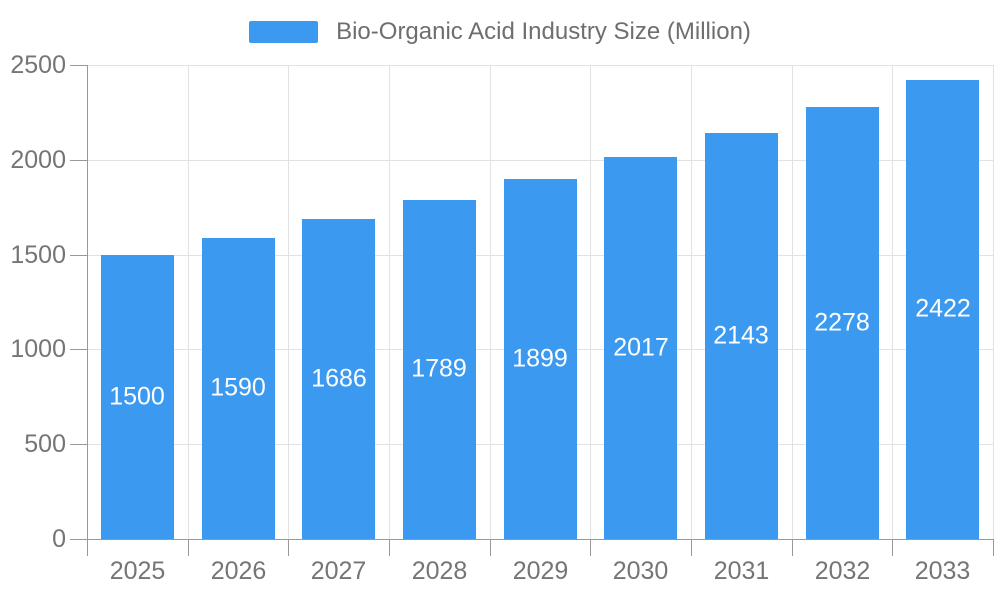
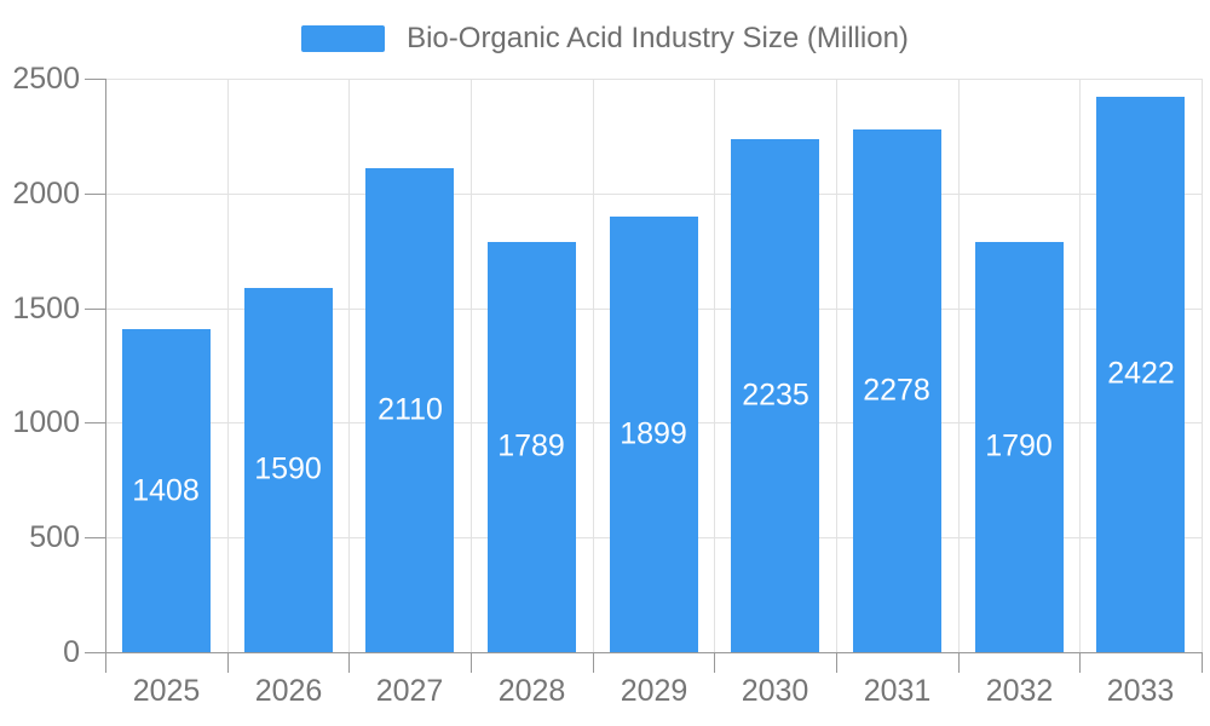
2025: 1500 -> 1408
2027: 1686 -> 2110
2030: 2017 -> 2235
2031: 2143 -> 2278
2032: 2278 -> 1790
